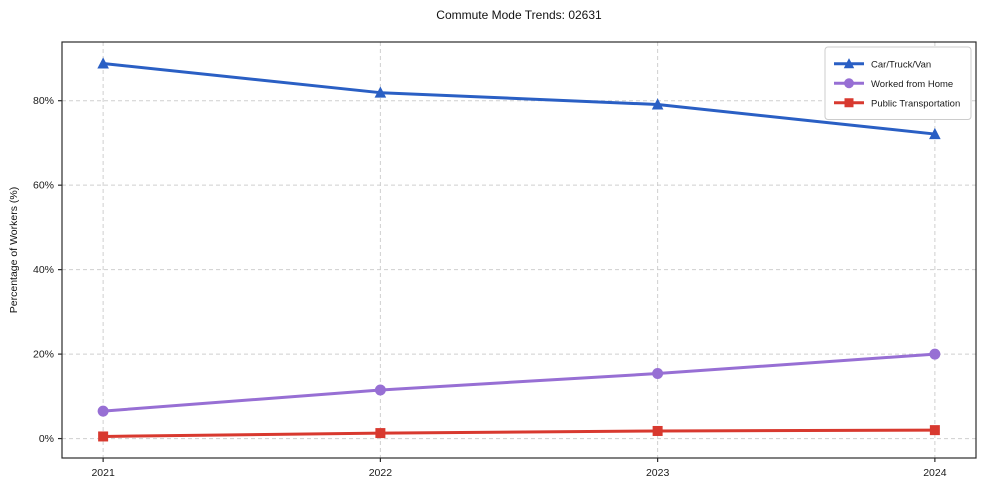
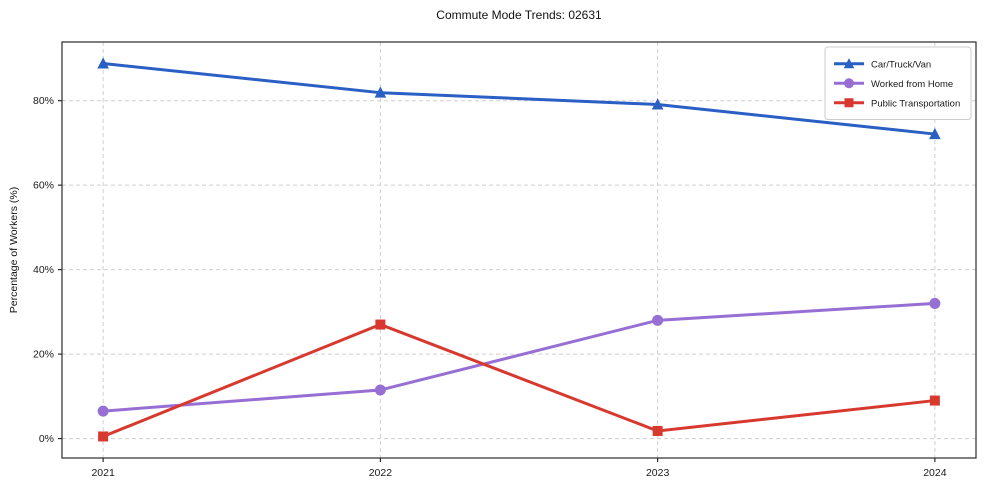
Public Transportation/2022: 1% -> 27%
Worked from Home/2023: 15% -> 28%
Worked from Home/2024: 20% -> 32%
Public Transportation/2024: 2% -> 9%
